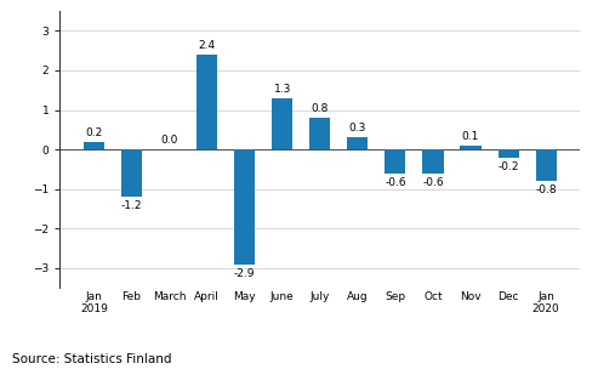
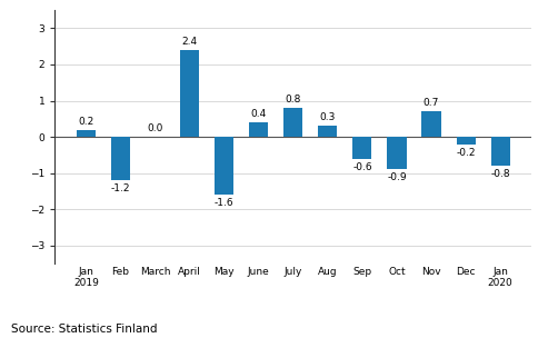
May: -2.9 -> -1.6
June: 1.3 -> 0.4
Oct: -0.6 -> -0.9
Nov: 0.1 -> 0.7
